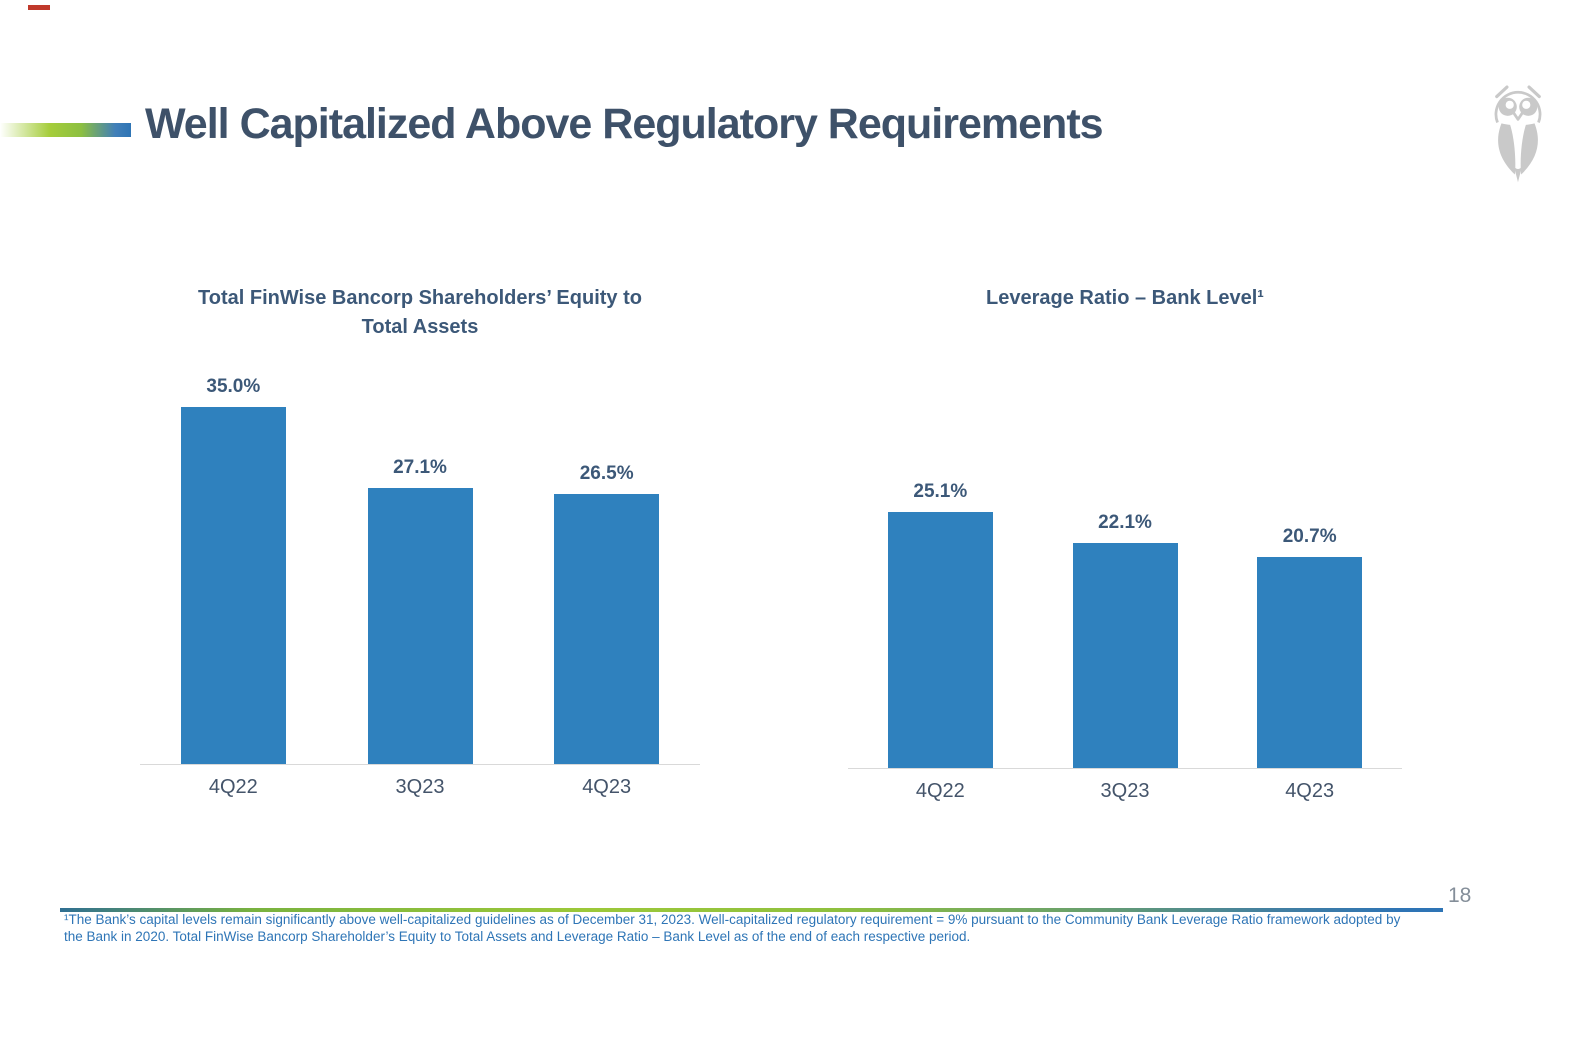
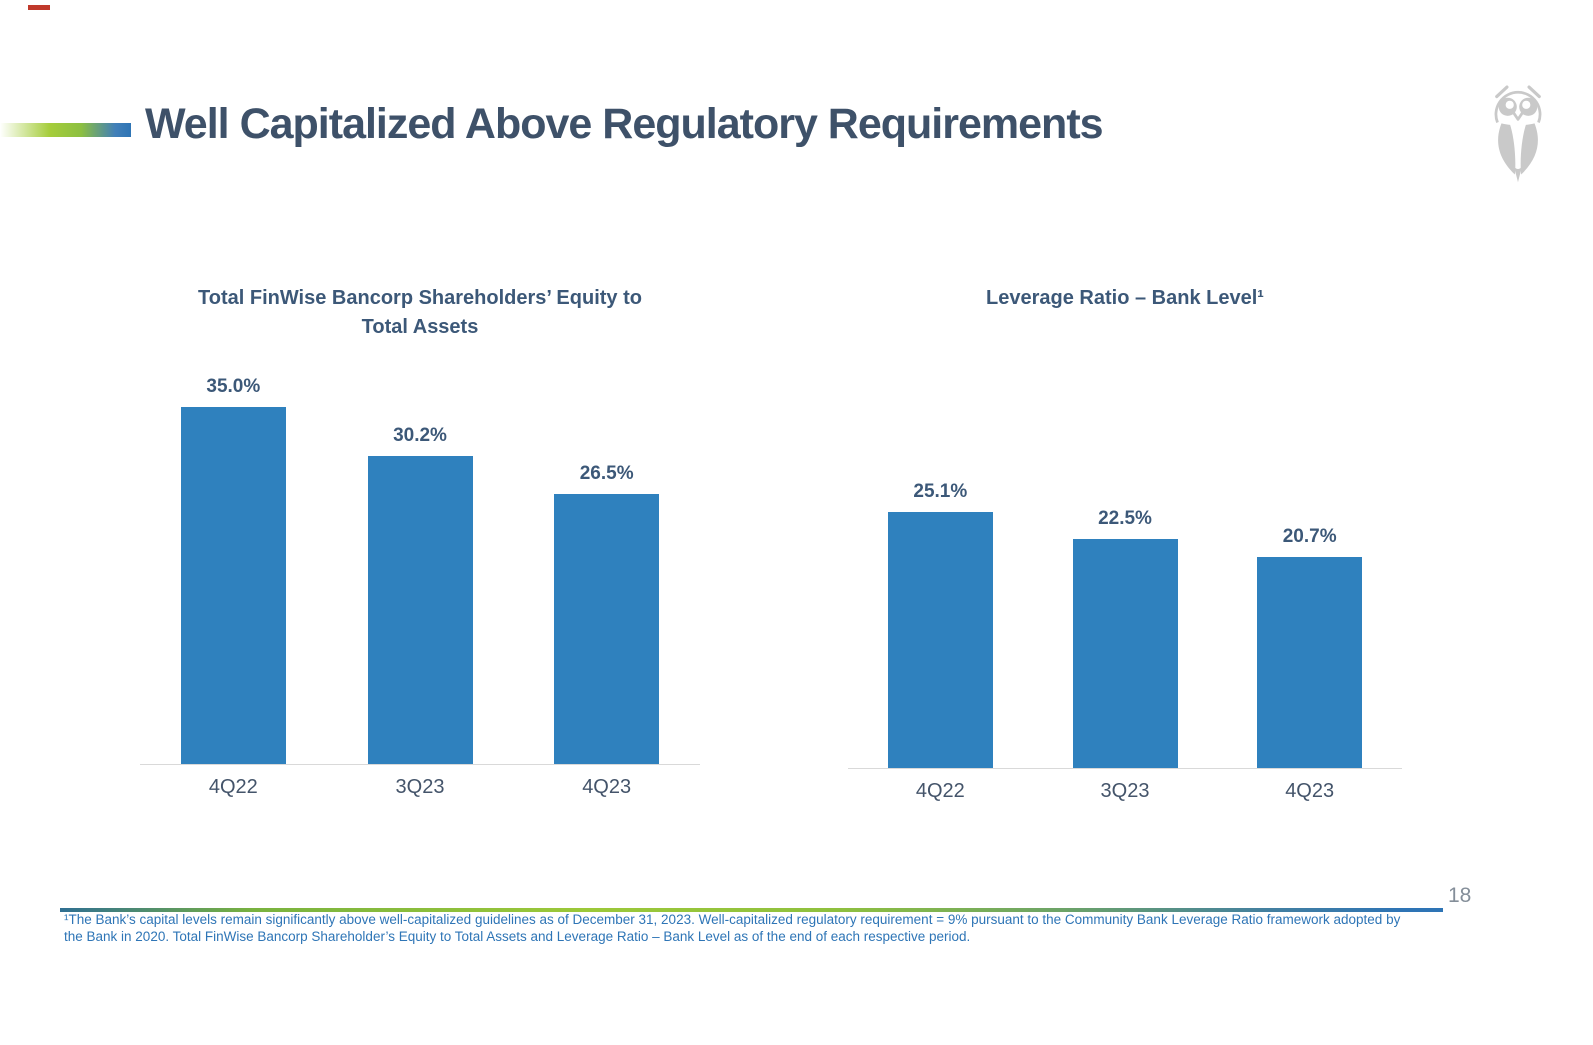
Total FinWise Bancorp Shareholders’ Equity to Total Assets/3Q23: 27.1% -> 30.2%
Leverage Ratio – Bank Level¹/3Q23: 22.1% -> 22.5%
